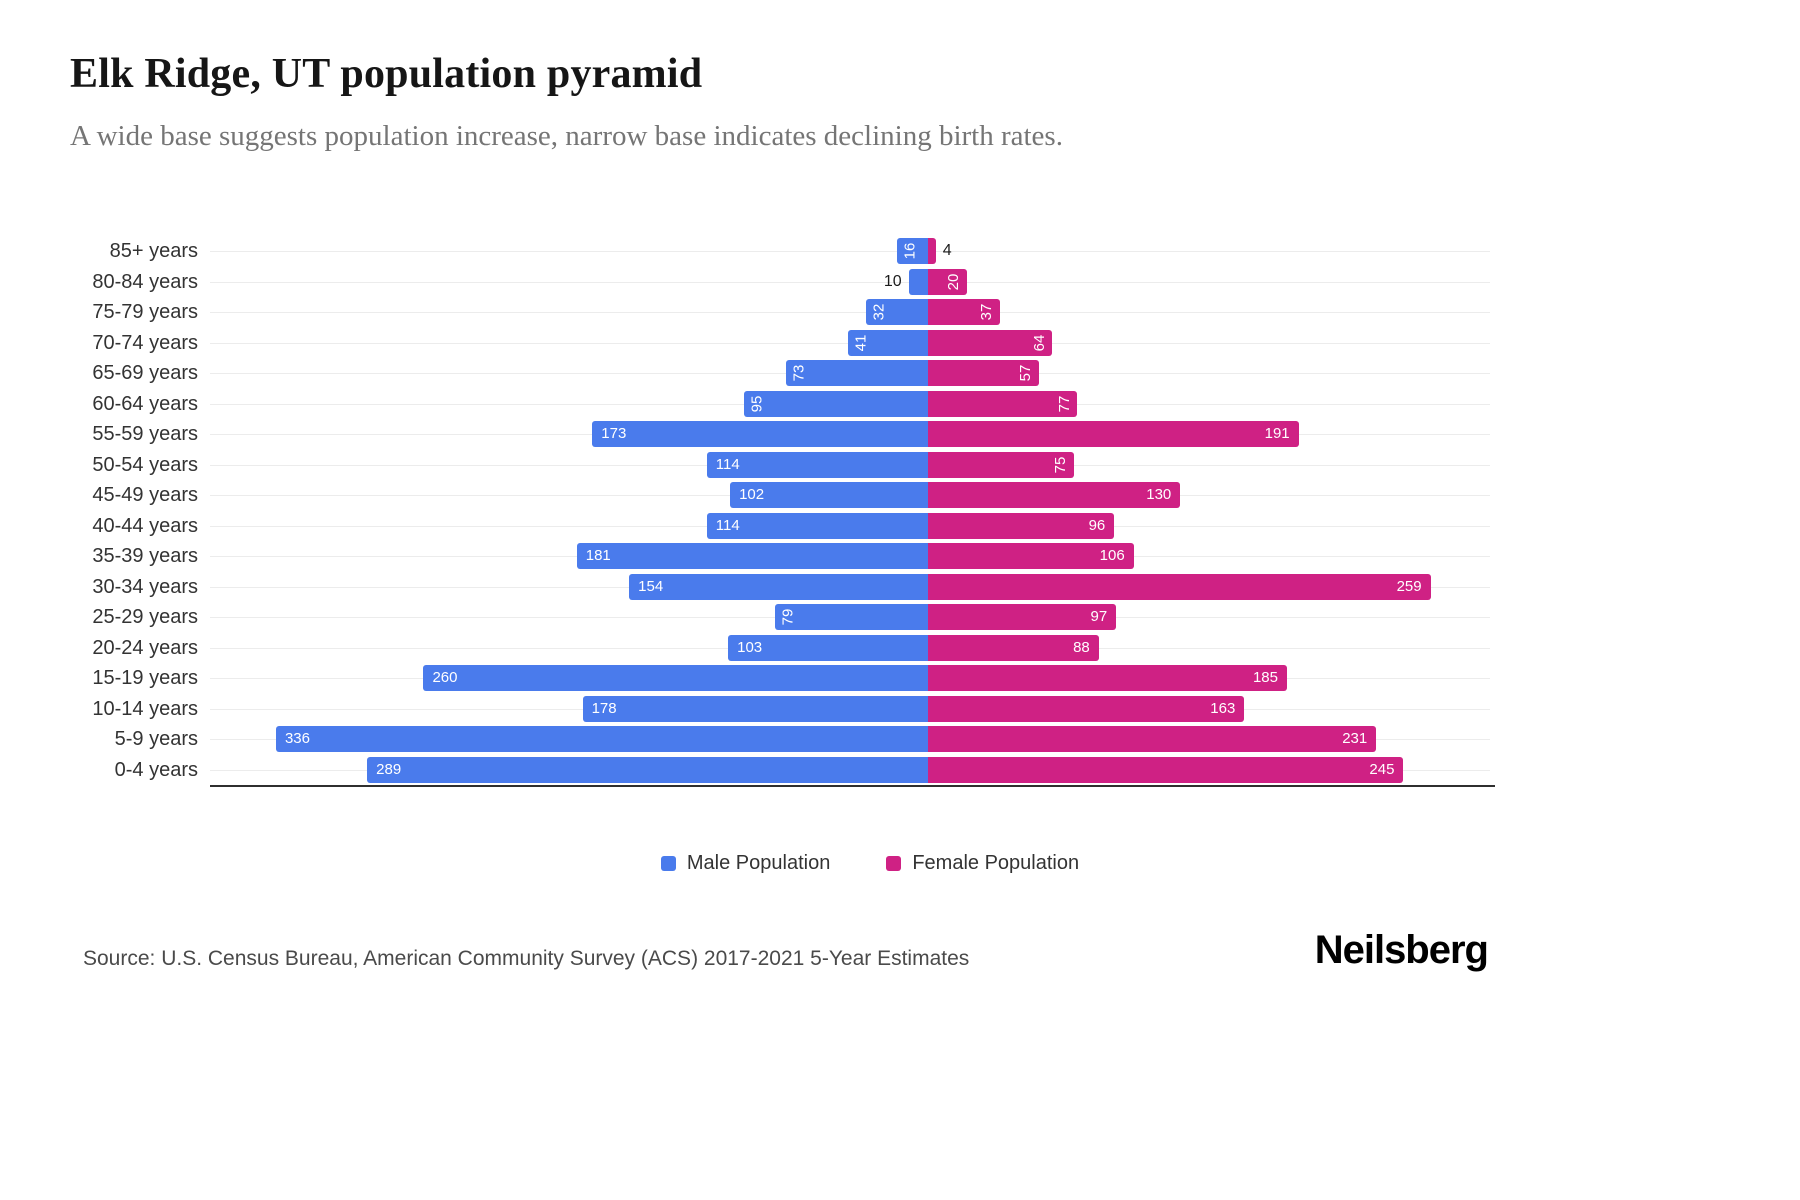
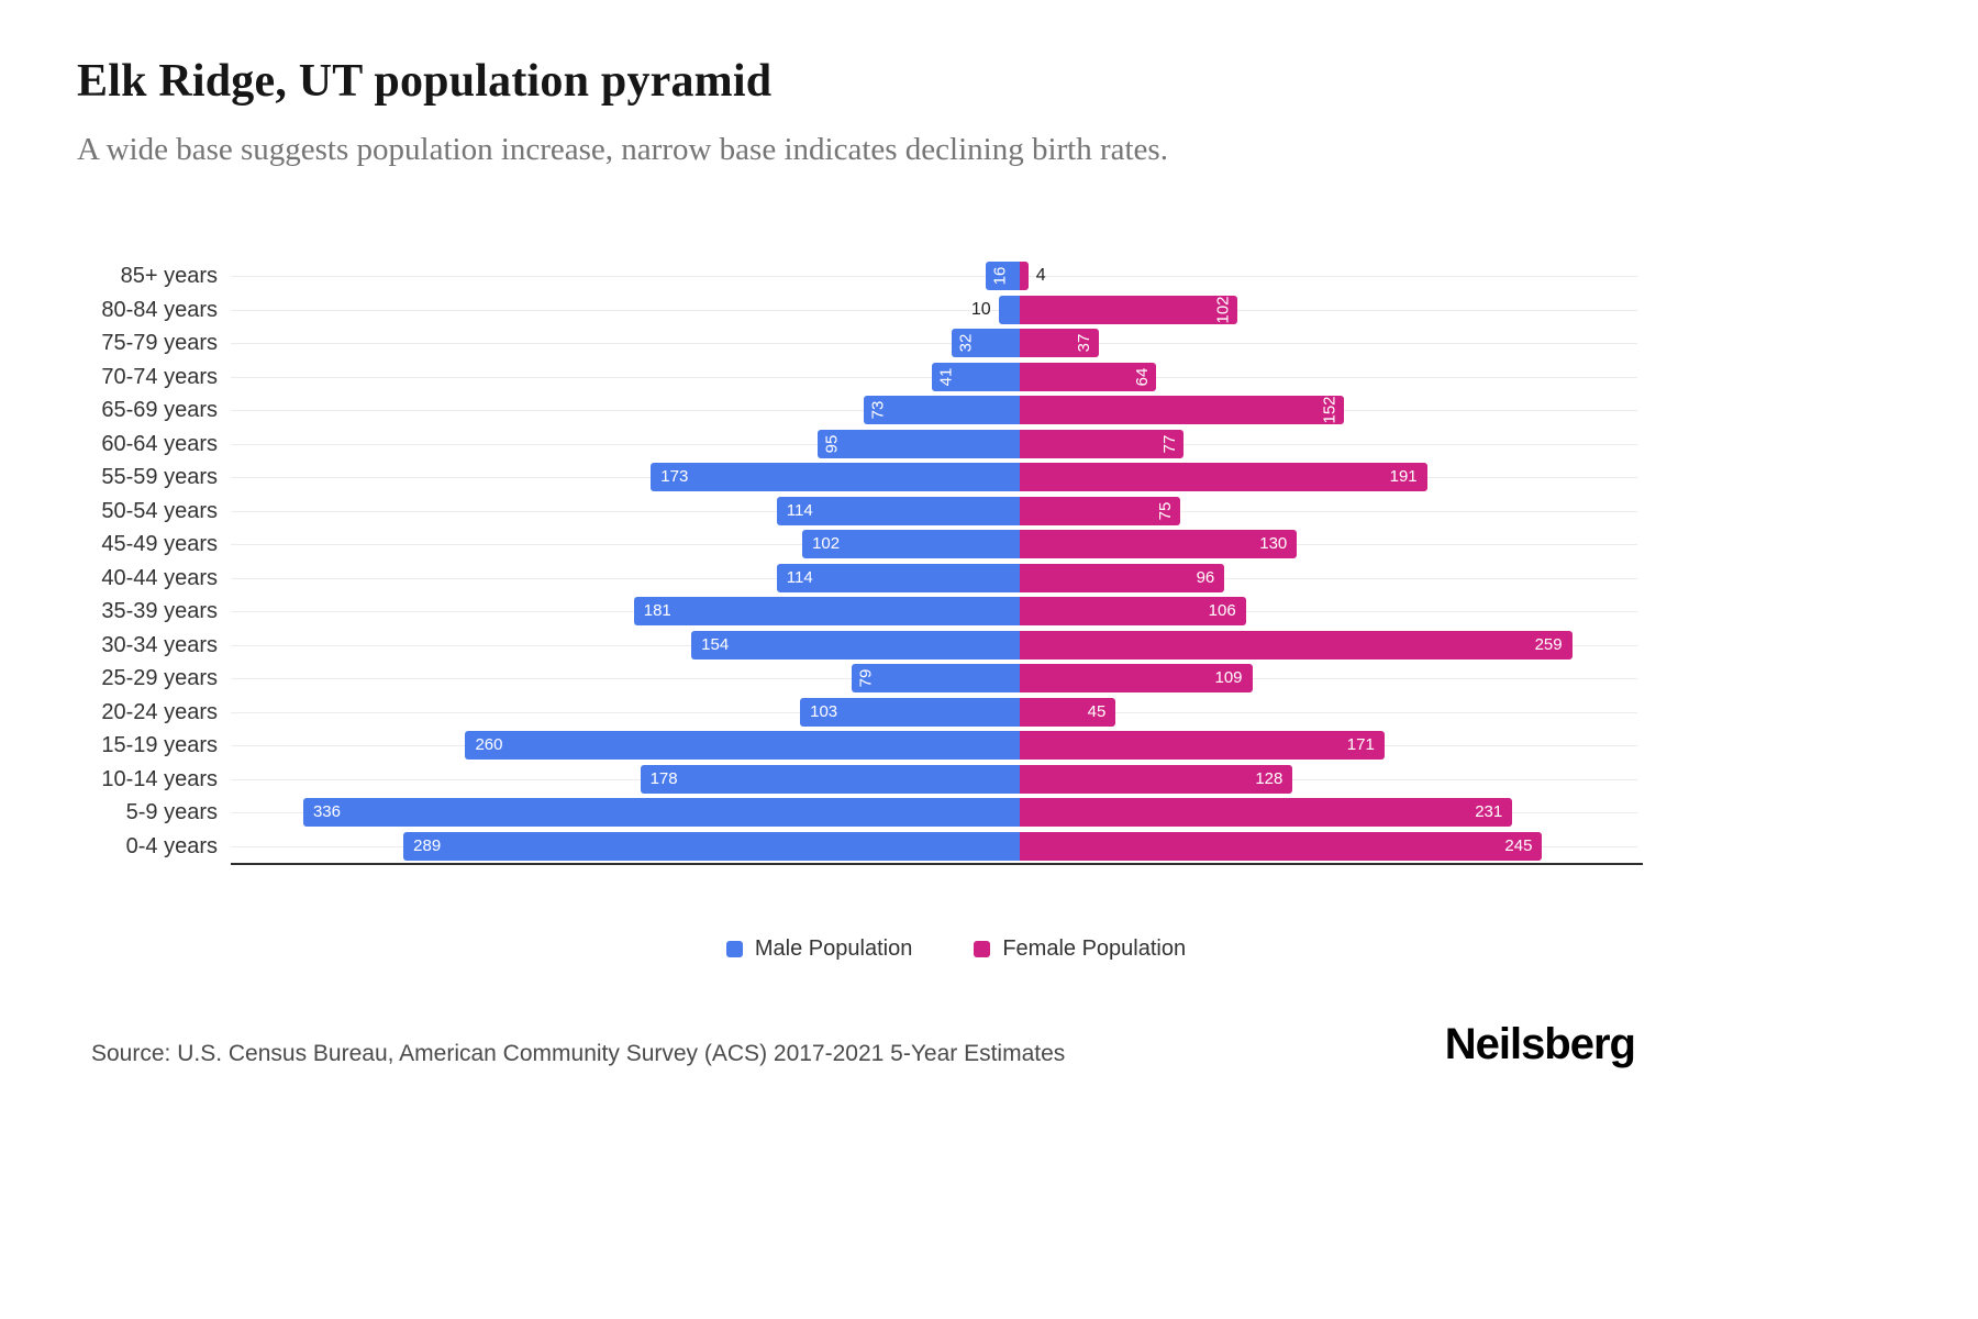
Female Population/80-84 years: 20 -> 102
Female Population/65-69 years: 57 -> 152
Female Population/25-29 years: 97 -> 109
Female Population/20-24 years: 88 -> 45
Female Population/15-19 years: 185 -> 171
Female Population/10-14 years: 163 -> 128
